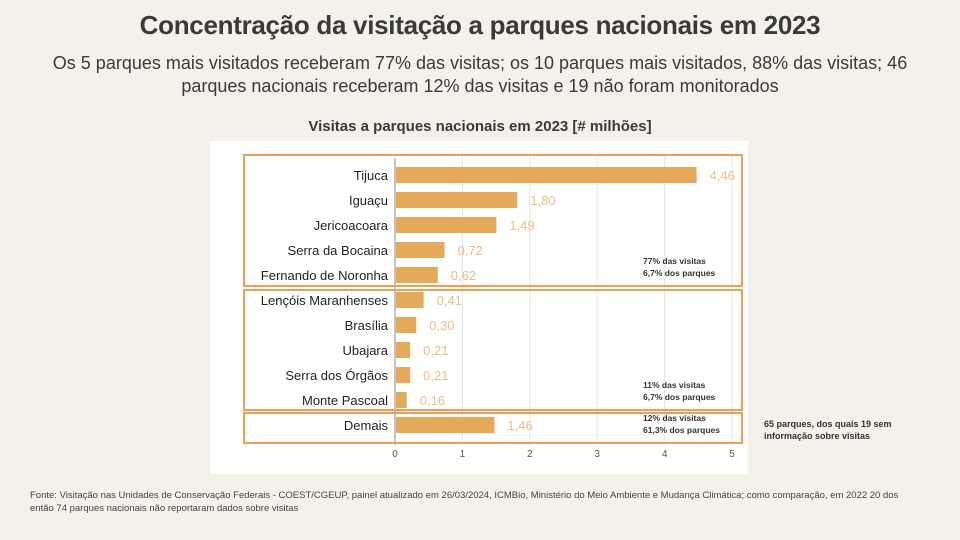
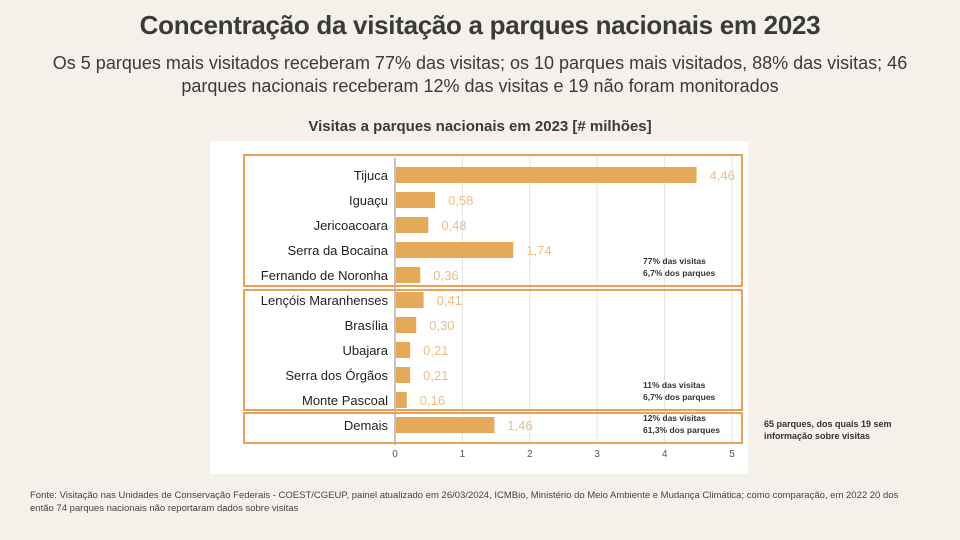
Iguaçu: 1,80 -> 0,58
Jericoacoara: 1,49 -> 0,48
Serra da Bocaina: 0,72 -> 1,74
Fernando de Noronha: 0,62 -> 0,36
